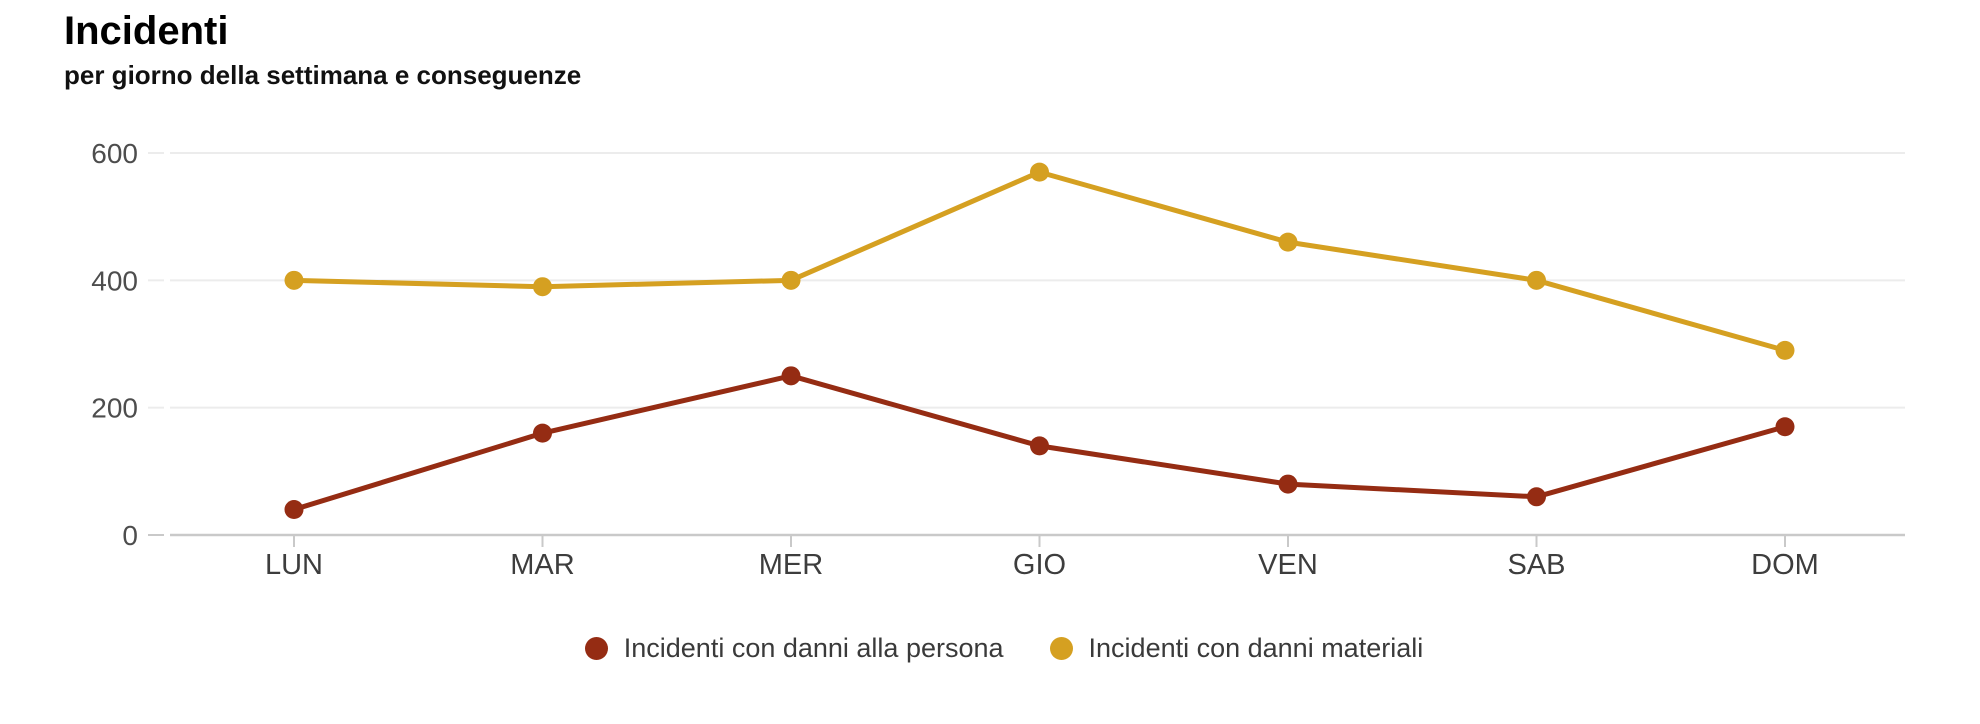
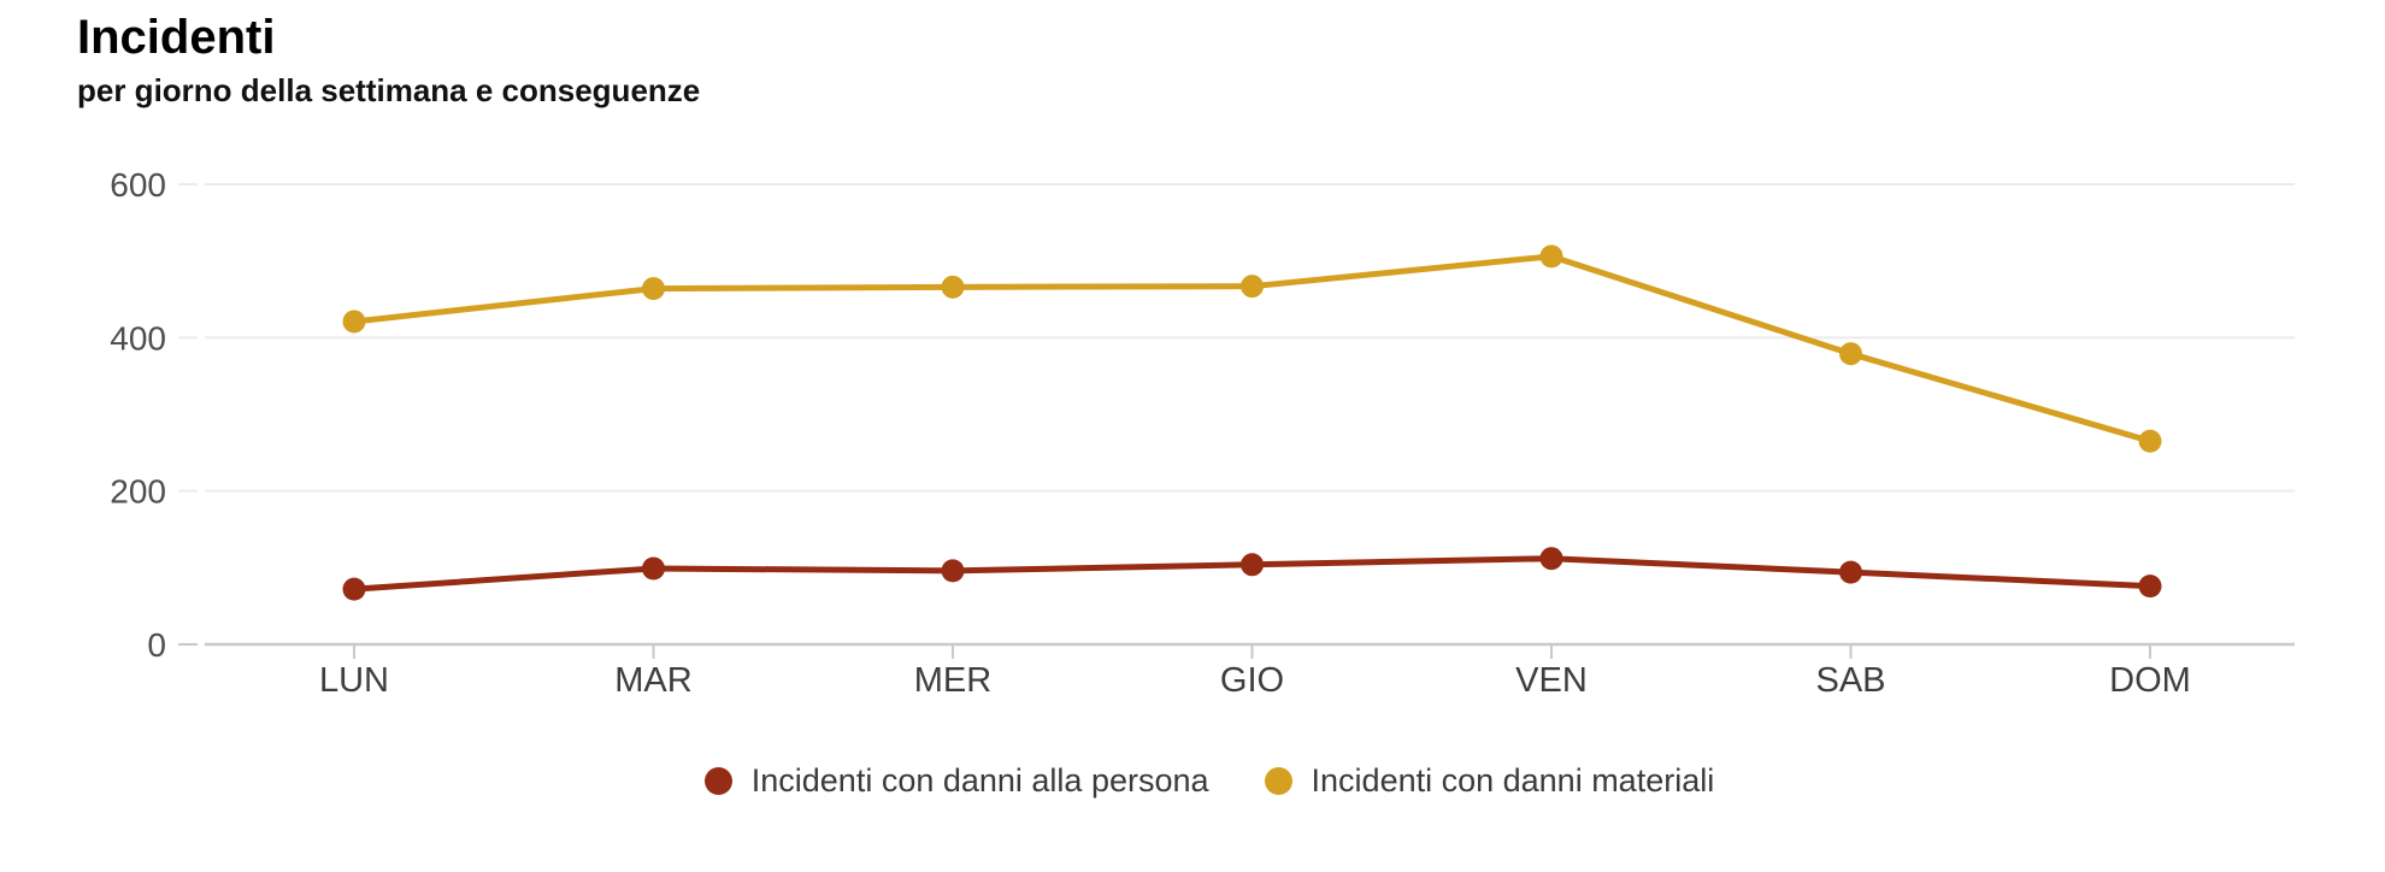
Incidenti con danni alla persona/LUN: 40 -> 70
Incidenti con danni materiali/LUN: 400 -> 420
Incidenti con danni alla persona/MAR: 160 -> 100
Incidenti con danni materiali/MAR: 390 -> 460
Incidenti con danni alla persona/MER: 250 -> 100
Incidenti con danni materiali/MER: 400 -> 470
Incidenti con danni alla persona/GIO: 140 -> 100
Incidenti con danni materiali/GIO: 570 -> 470
Incidenti con danni alla persona/VEN: 80 -> 110
Incidenti con danni materiali/VEN: 460 -> 510
Incidenti con danni alla persona/SAB: 60 -> 90
Incidenti con danni materiali/SAB: 400 -> 380
Incidenti con danni alla persona/DOM: 170 -> 80
Incidenti con danni materiali/DOM: 290 -> 260
